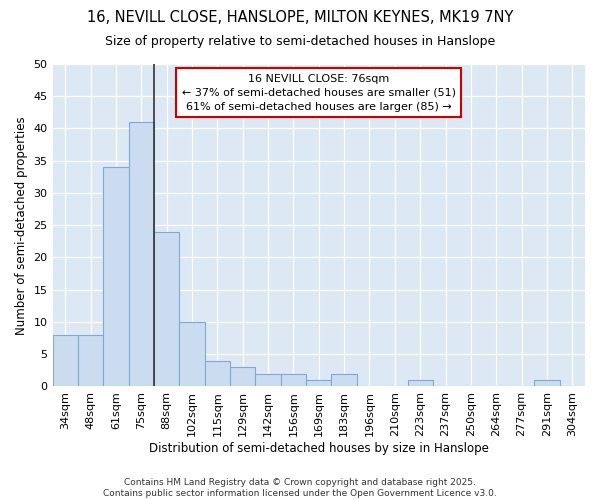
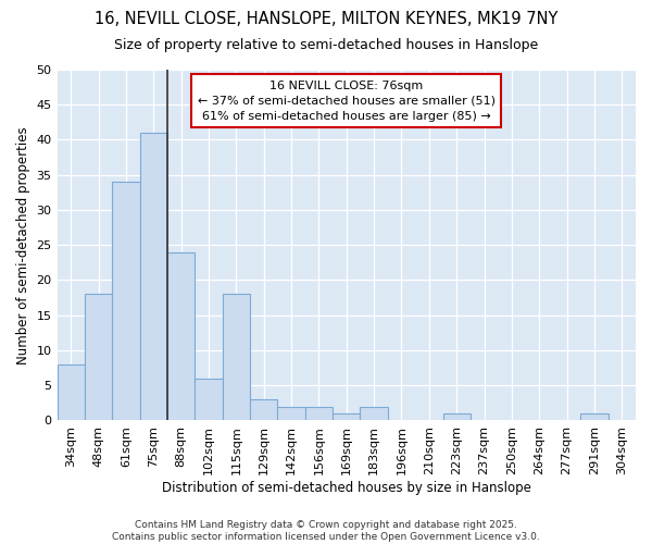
48sqm: 8 -> 18
102sqm: 10 -> 6
115sqm: 4 -> 18
